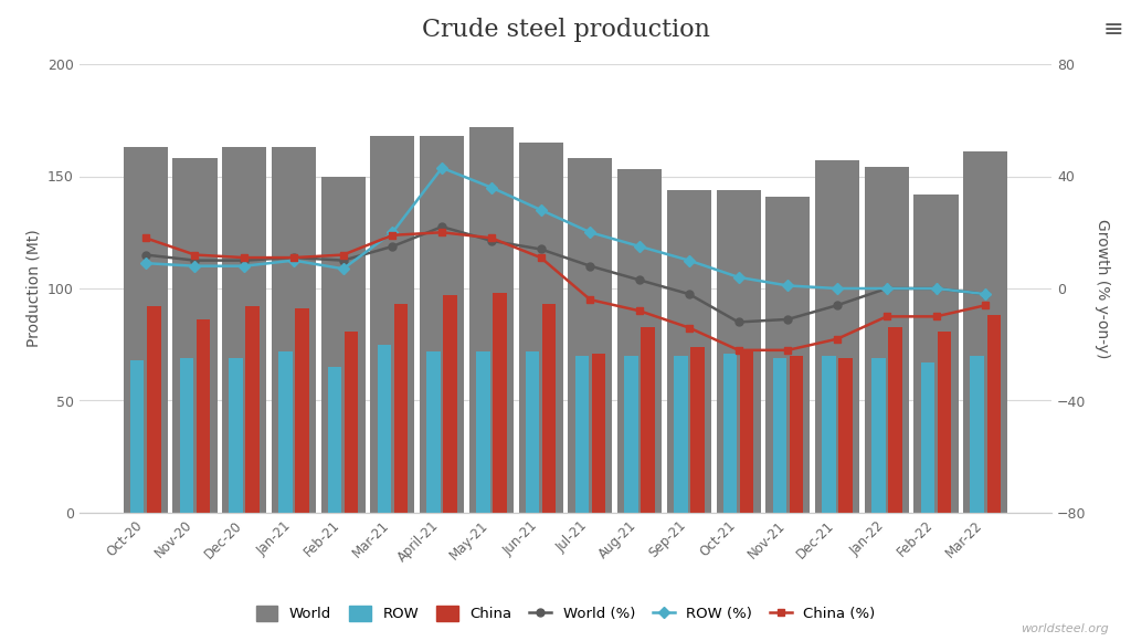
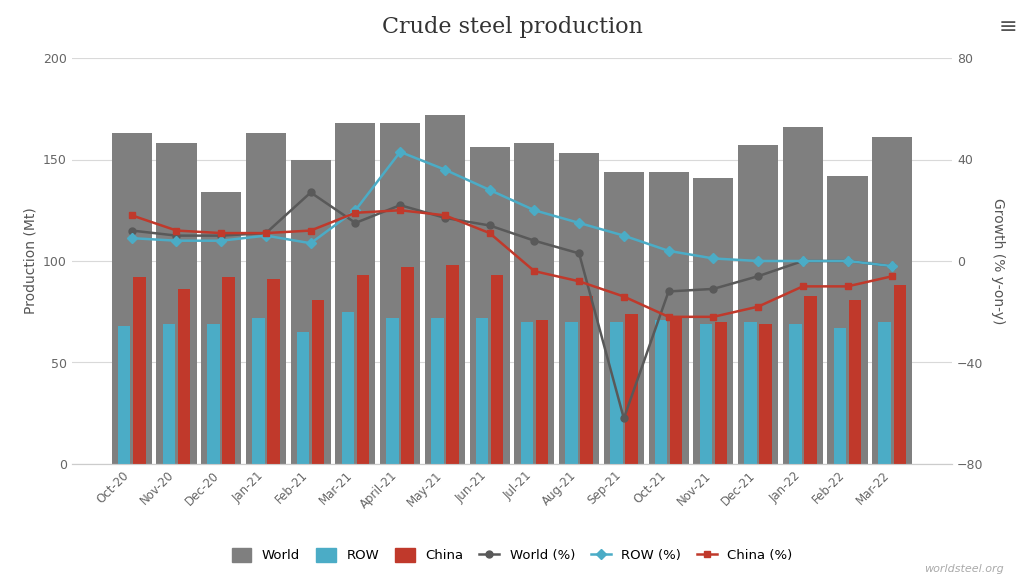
World/Dec-20: 163 -> 134
World (%)/Feb-21: 10 -> 27
World/Jun-21: 165 -> 156
World (%)/Sep-21: -2 -> -62
World/Jan-22: 154 -> 166
